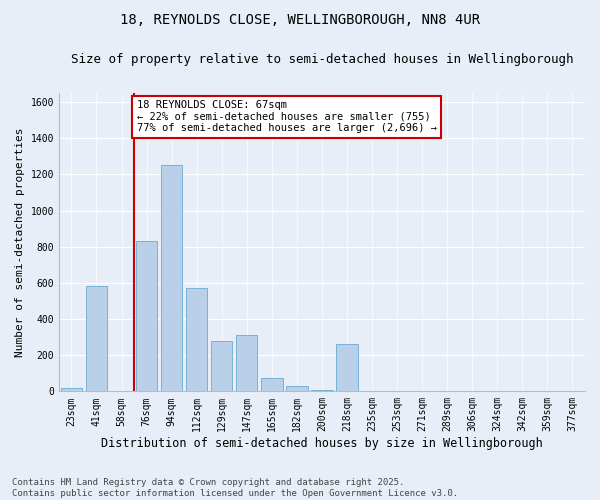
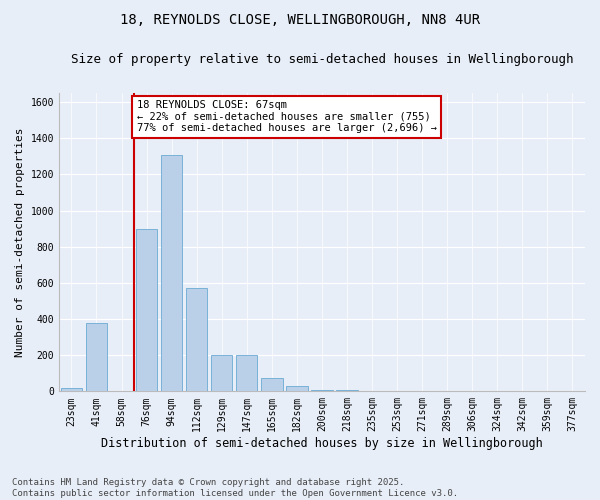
41sqm: 580 -> 380
76sqm: 830 -> 900
94sqm: 1250 -> 1310
129sqm: 280 -> 200
147sqm: 310 -> 200
218sqm: 260 -> 10
